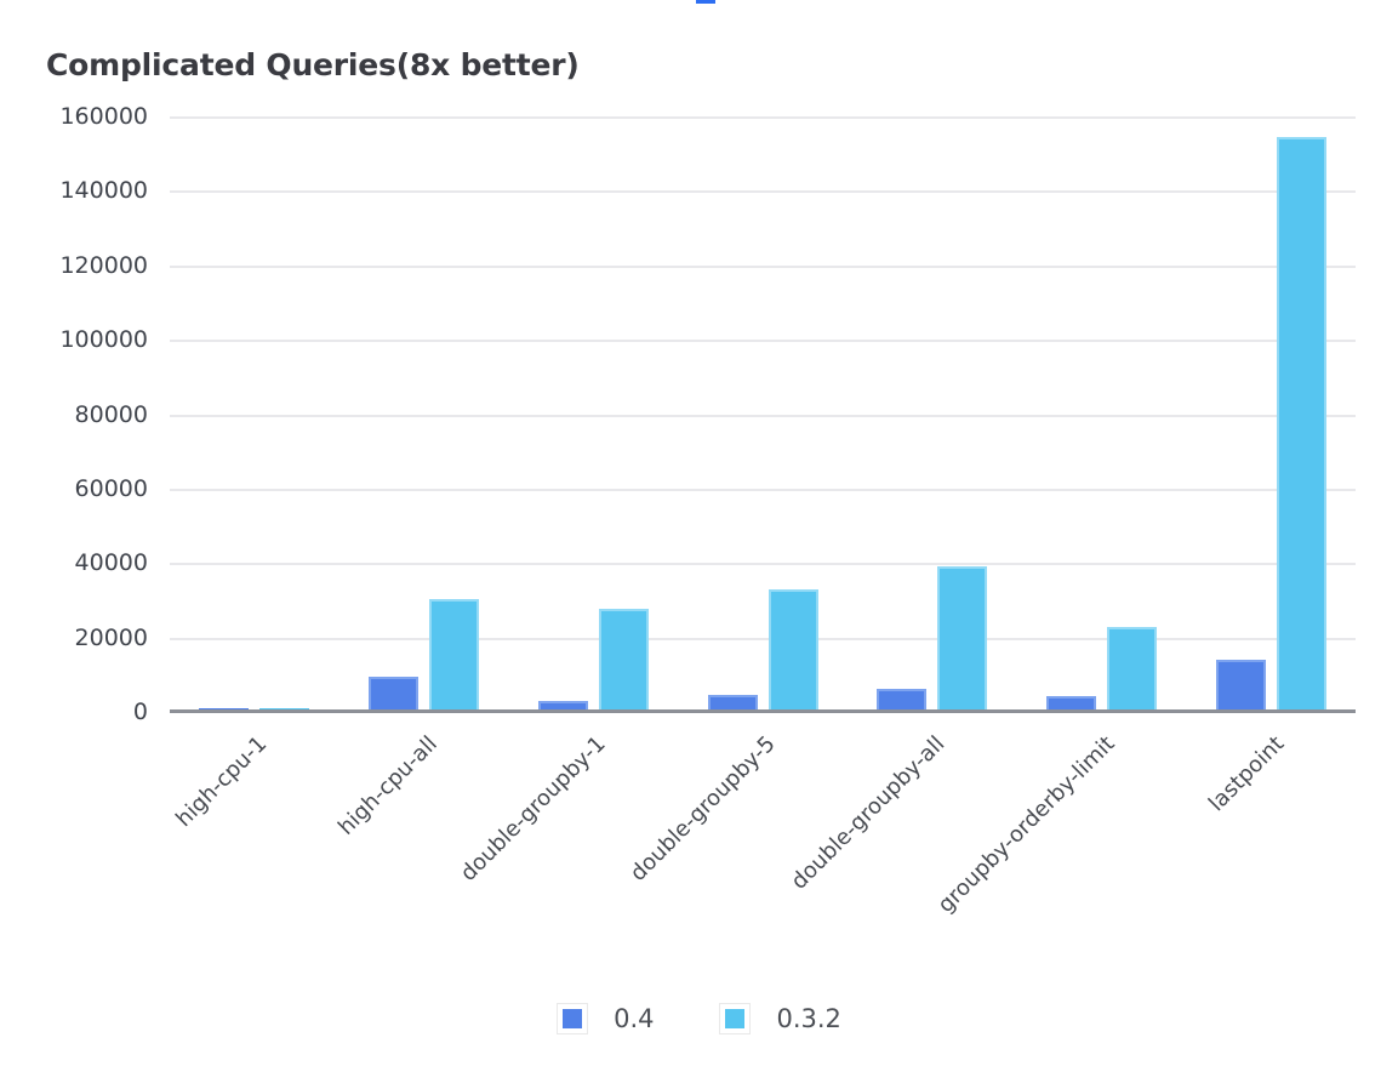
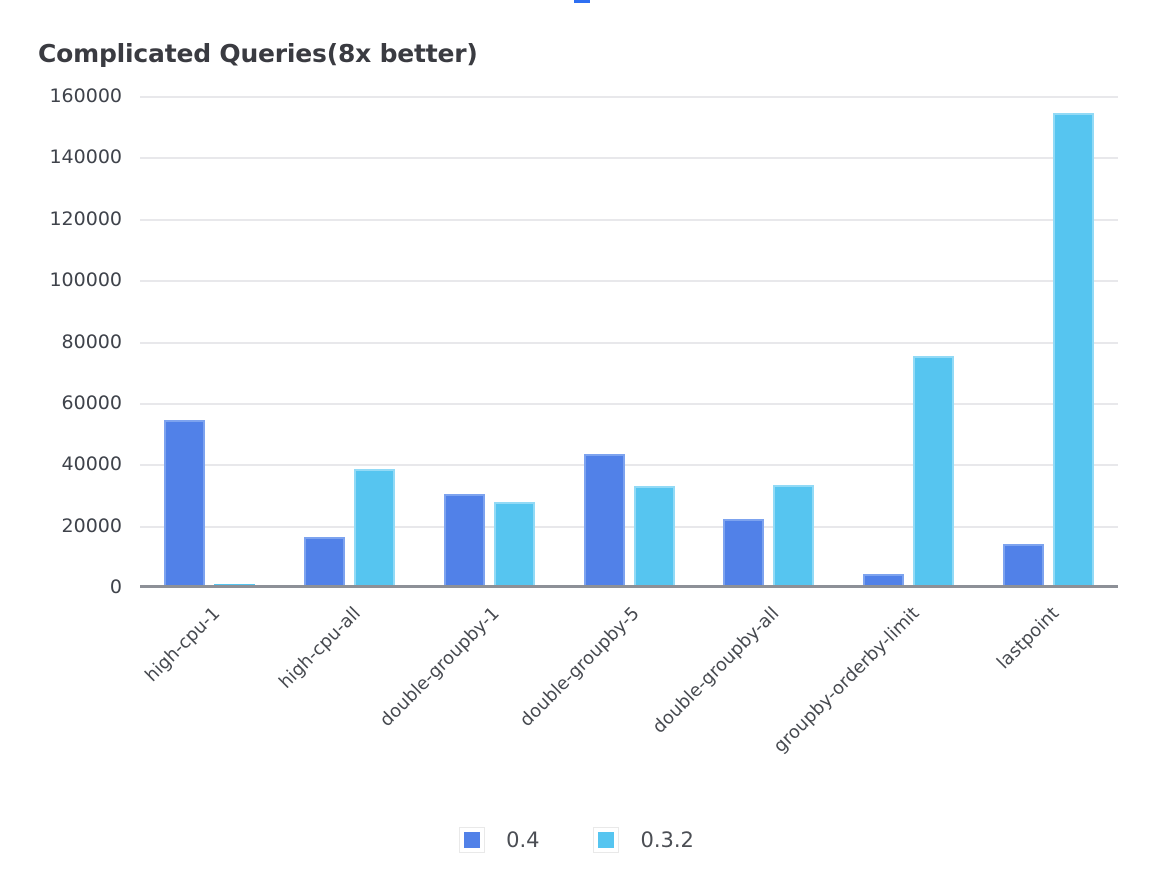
0.4/high-cpu-1: 1000 -> 54000
0.4/high-cpu-all: 9000 -> 16000
0.3.2/high-cpu-all: 30000 -> 38000
0.4/double-groupby-1: 3000 -> 30000
0.4/double-groupby-5: 4000 -> 43000
0.4/double-groupby-all: 6000 -> 22000
0.3.2/double-groupby-all: 39000 -> 33000
0.3.2/groupby-orderby-limit: 22000 -> 75000
